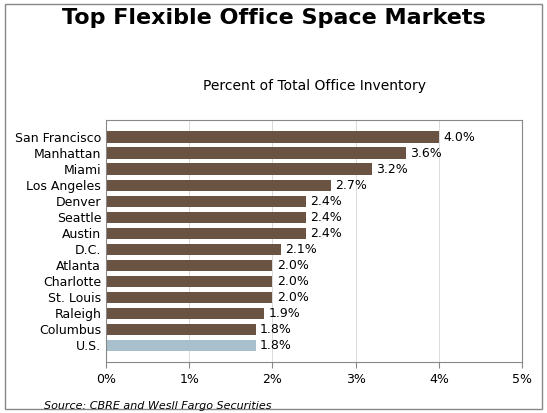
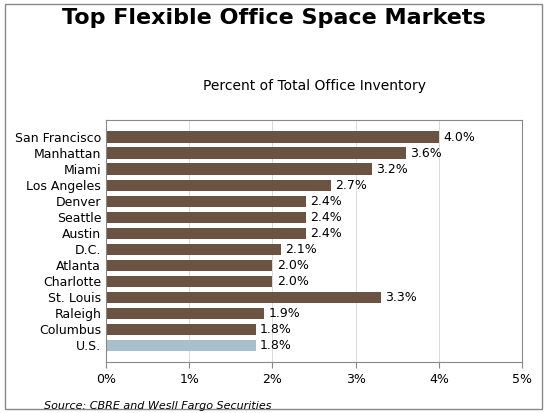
St. Louis: 2.0% -> 3.3%
